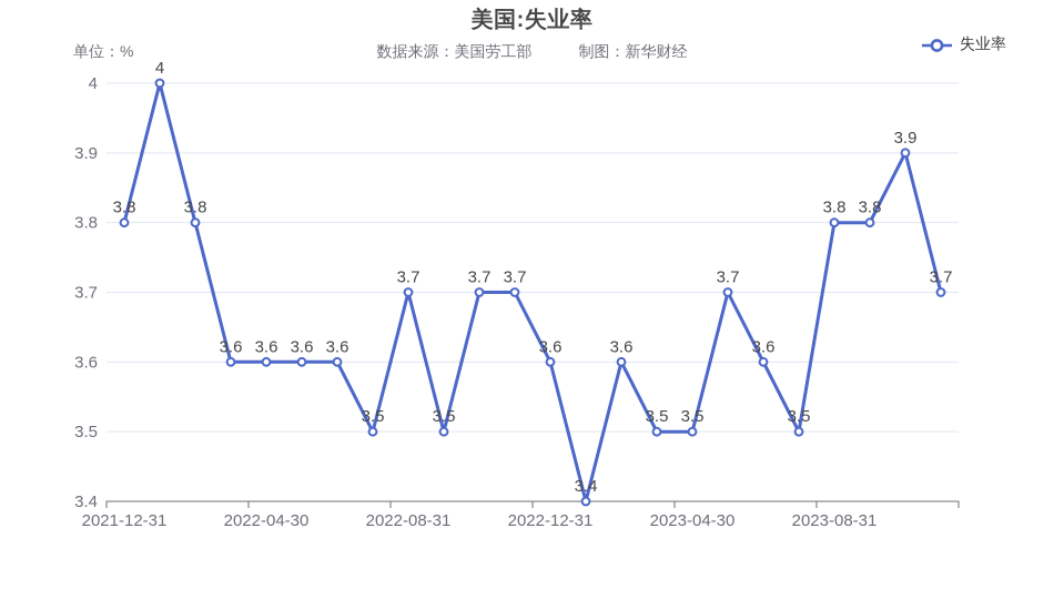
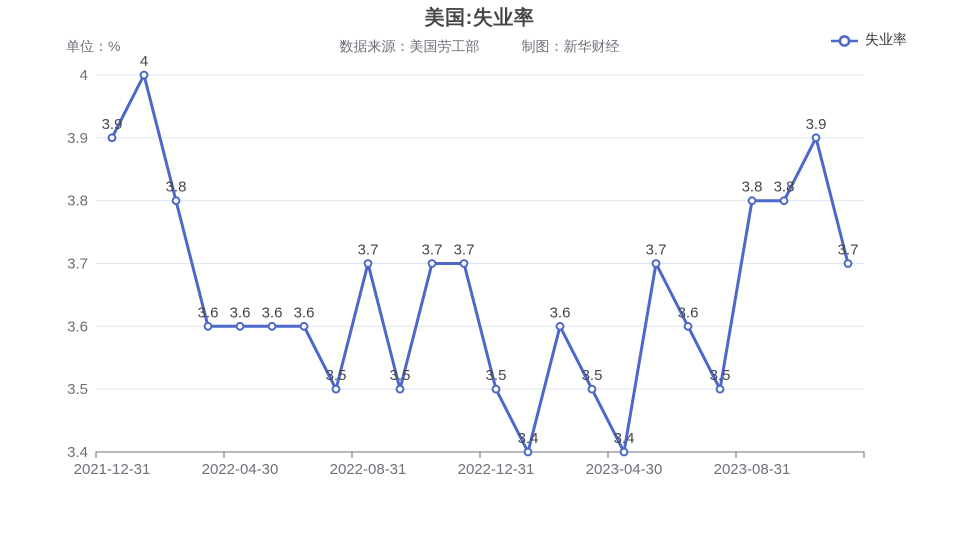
2021-12-31: 3.8 -> 3.9
2022-12-31: 3.6 -> 3.5
2023-04-30: 3.5 -> 3.4
